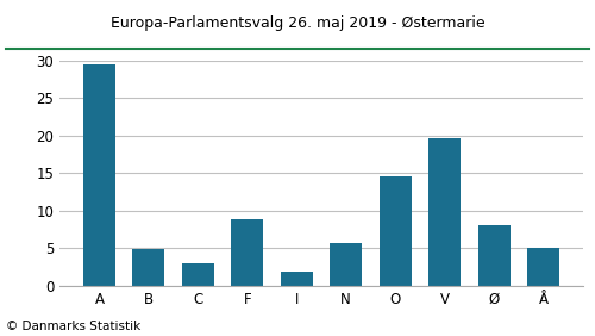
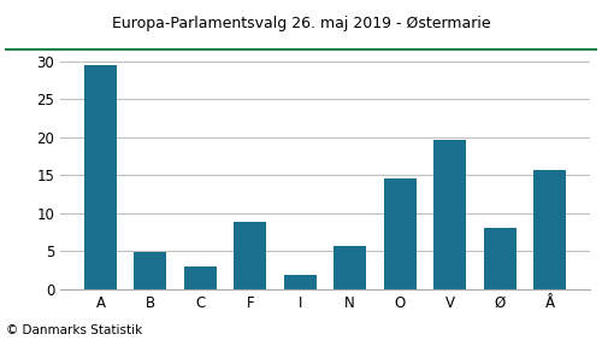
Å: 5.0 -> 15.6
